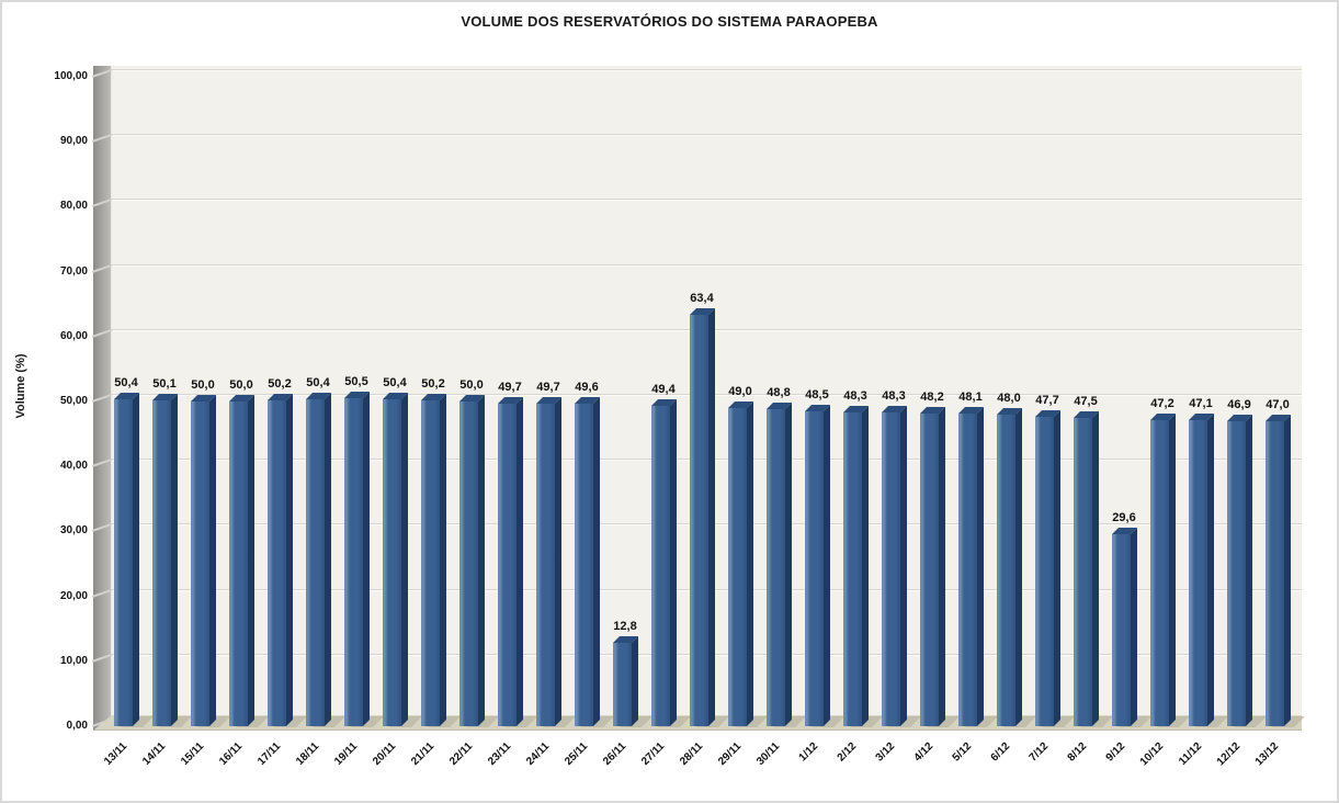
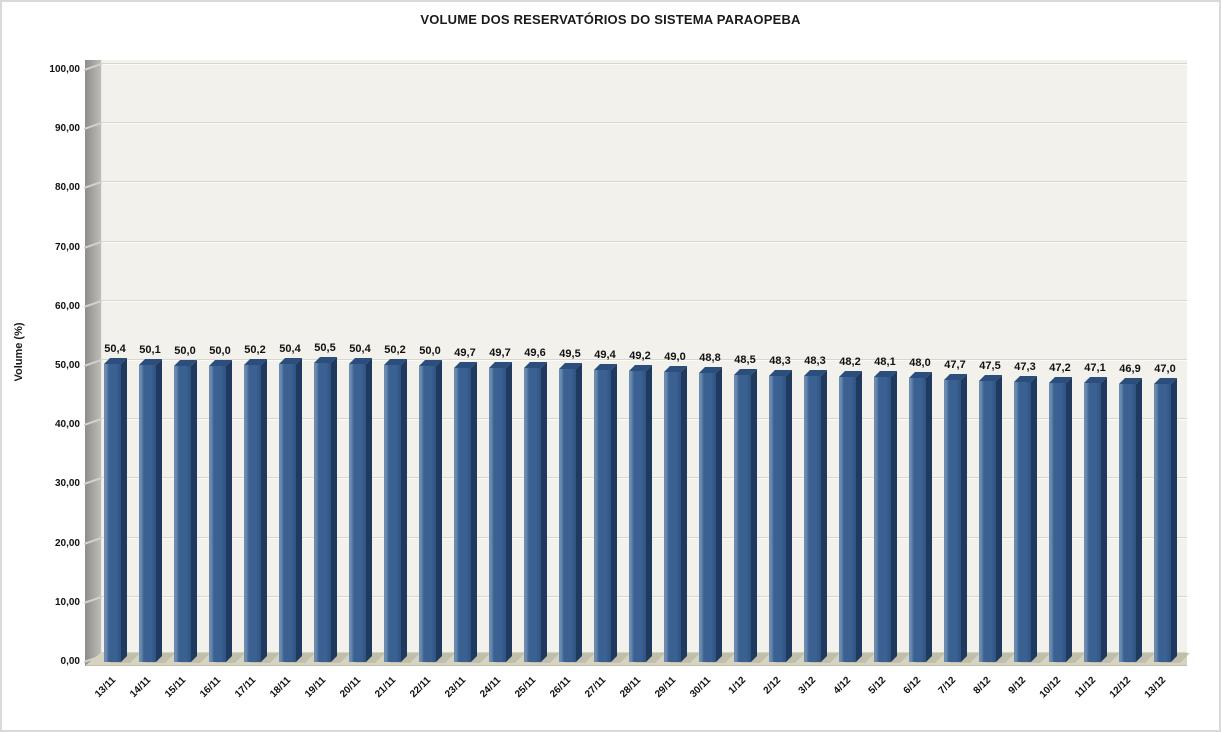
26/11: 12,8 -> 49,5
28/11: 63,4 -> 49,2
9/12: 29,6 -> 47,3
